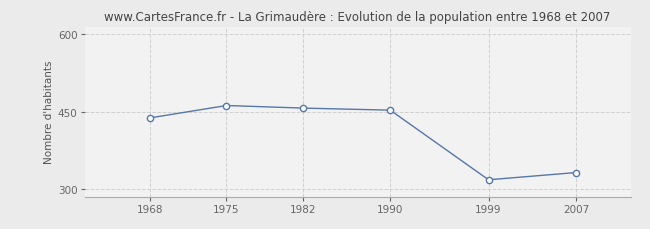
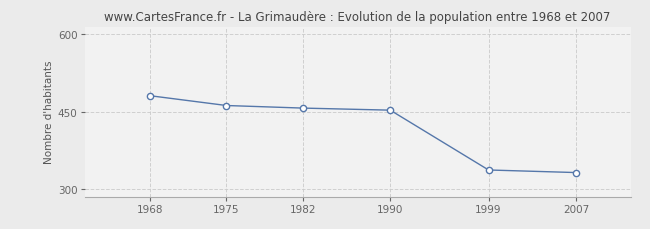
1968: 438 -> 481
1999: 318 -> 337
